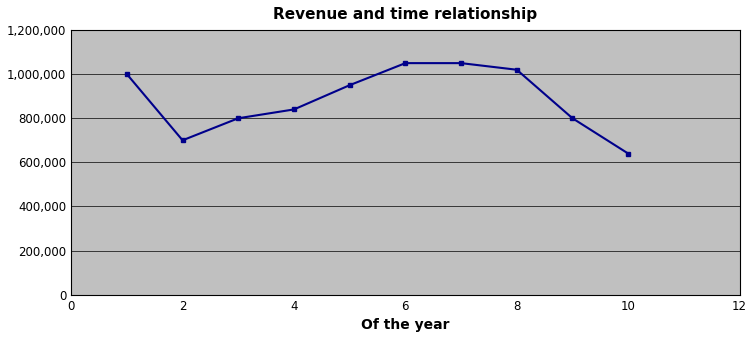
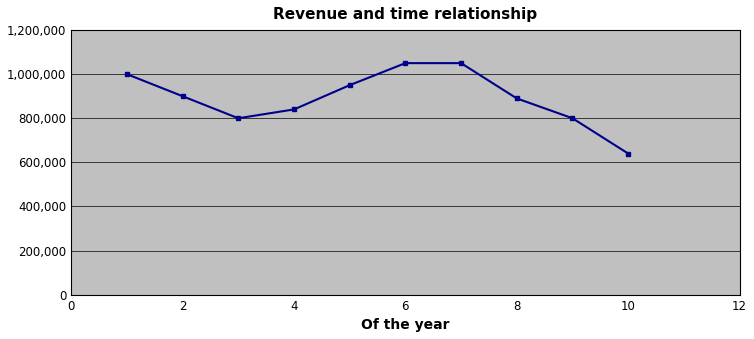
2: 700,000 -> 900,000
8: 1,020,000 -> 890,000
